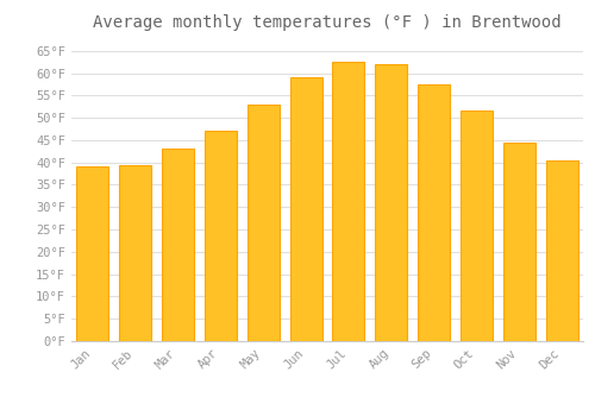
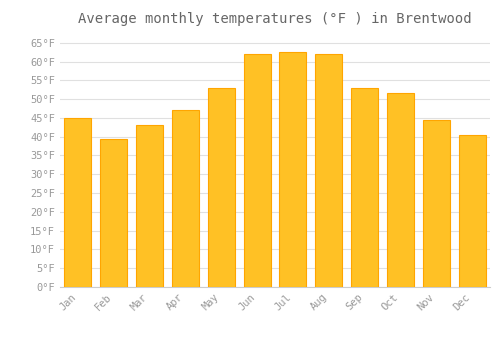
Jan: 39.0°F -> 45.0°F
Jun: 59.0°F -> 62.0°F
Sep: 57.5°F -> 53.0°F
